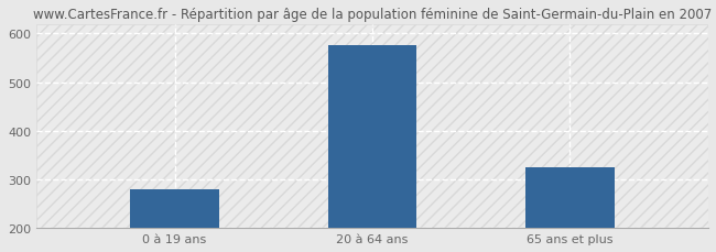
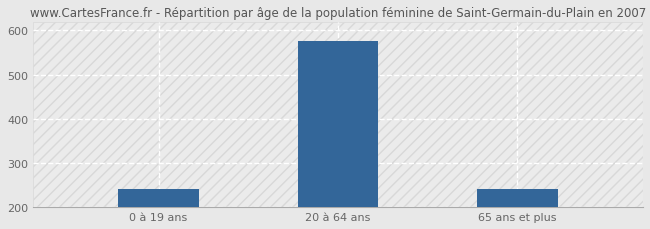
0 à 19 ans: 280 -> 242
65 ans et plus: 325 -> 241
